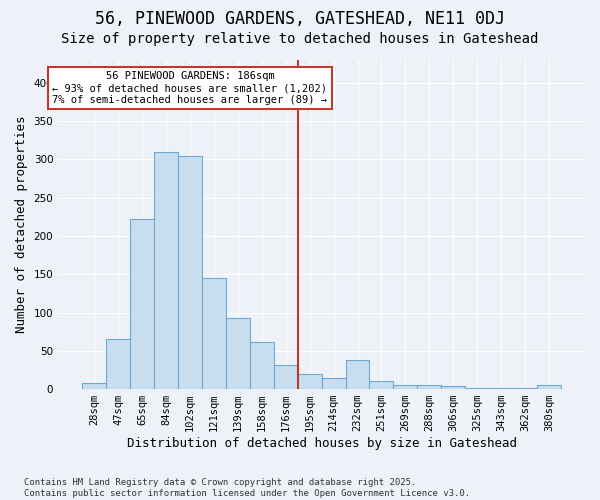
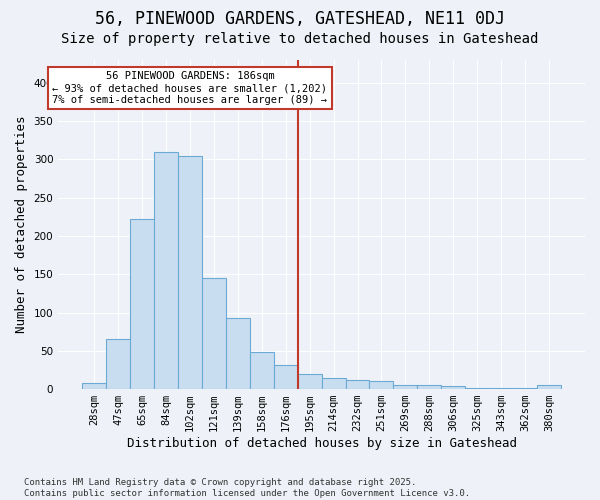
158sqm: 62 -> 49
232sqm: 38 -> 12
